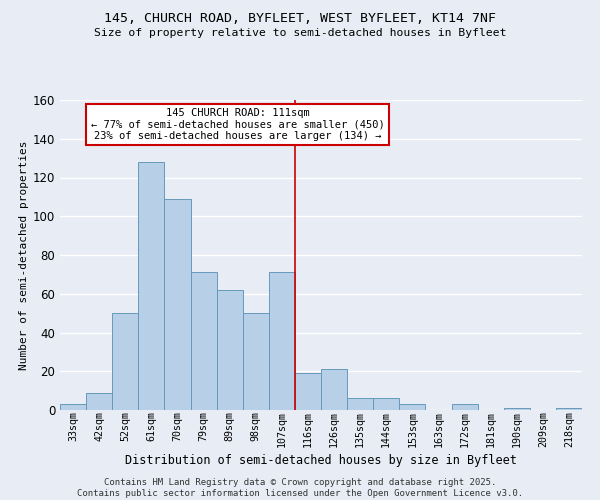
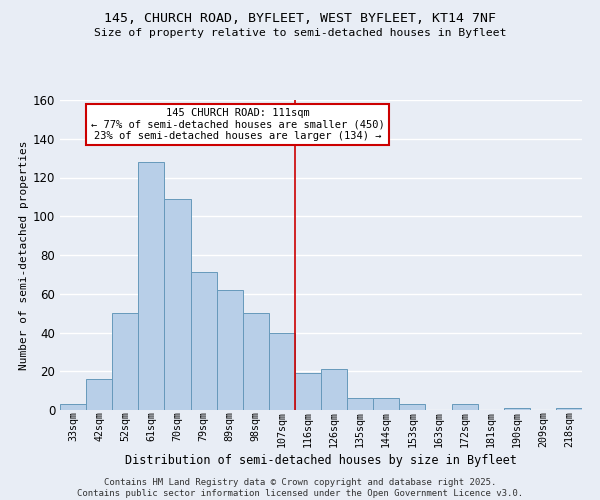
42sqm: 9 -> 16
107sqm: 71 -> 40
